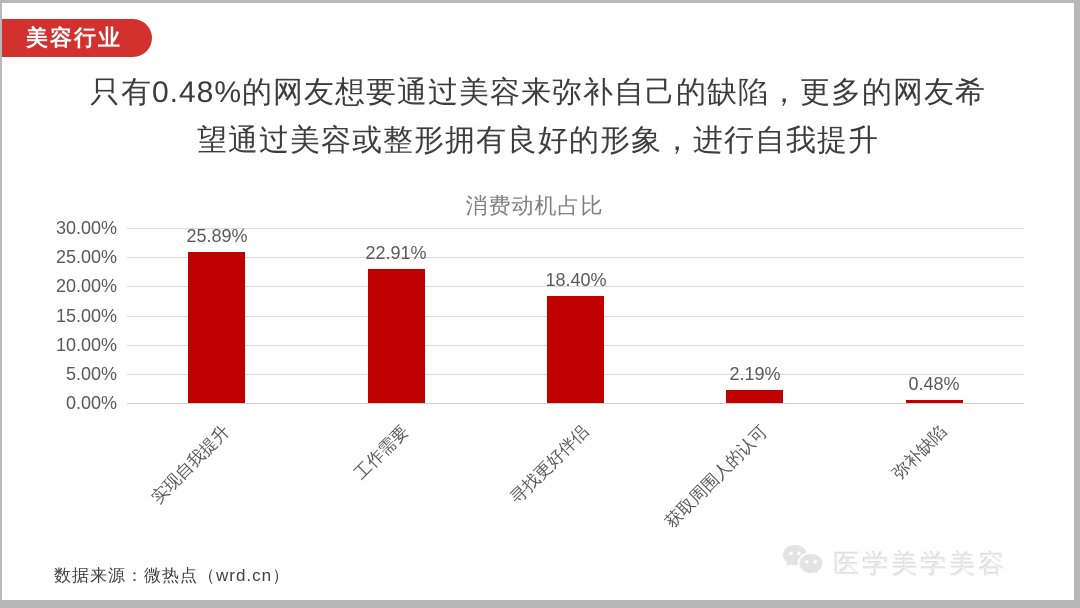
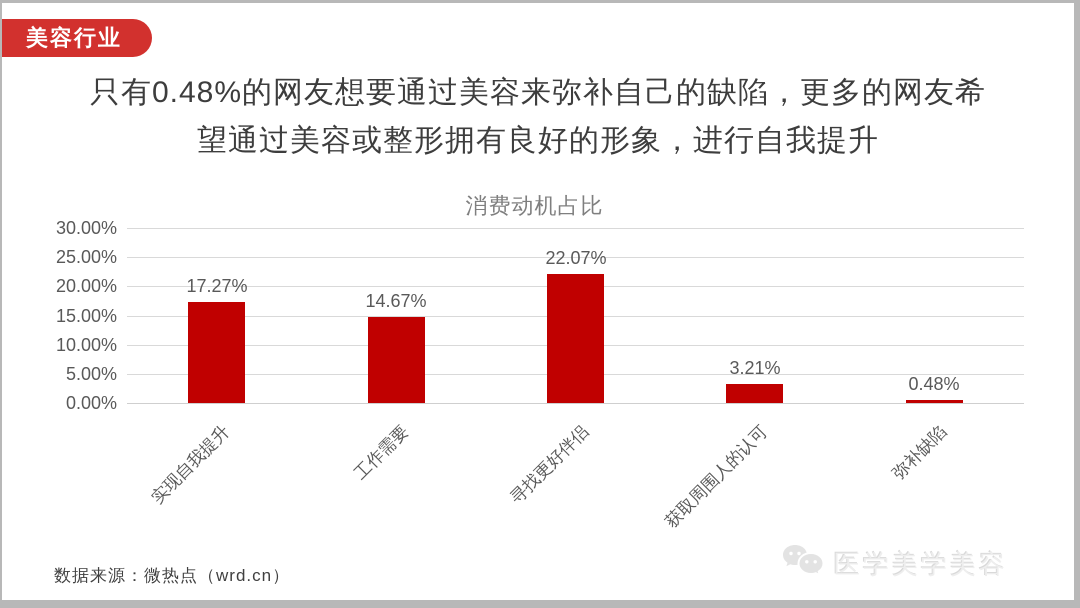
实现自我提升: 25.89% -> 17.27%
工作需要: 22.91% -> 14.67%
寻找更好伴侣: 18.40% -> 22.07%
获取周围人的认可: 2.19% -> 3.21%
